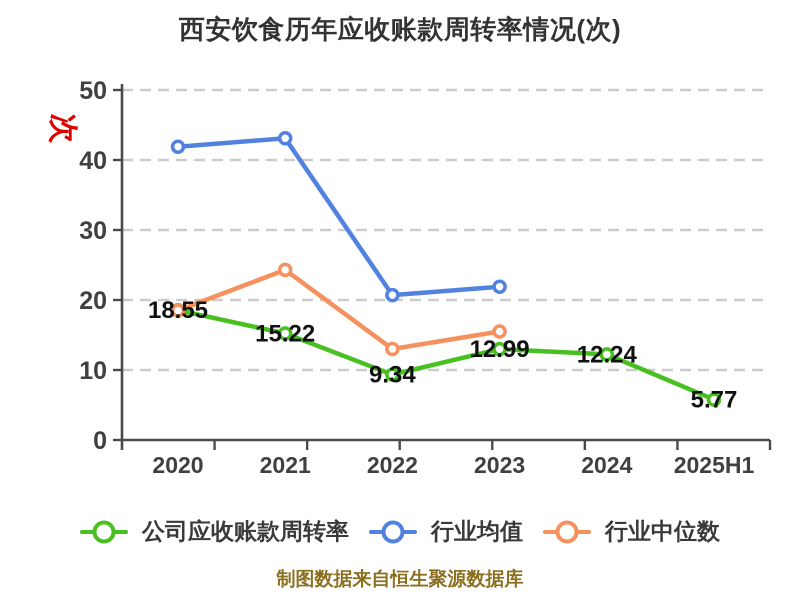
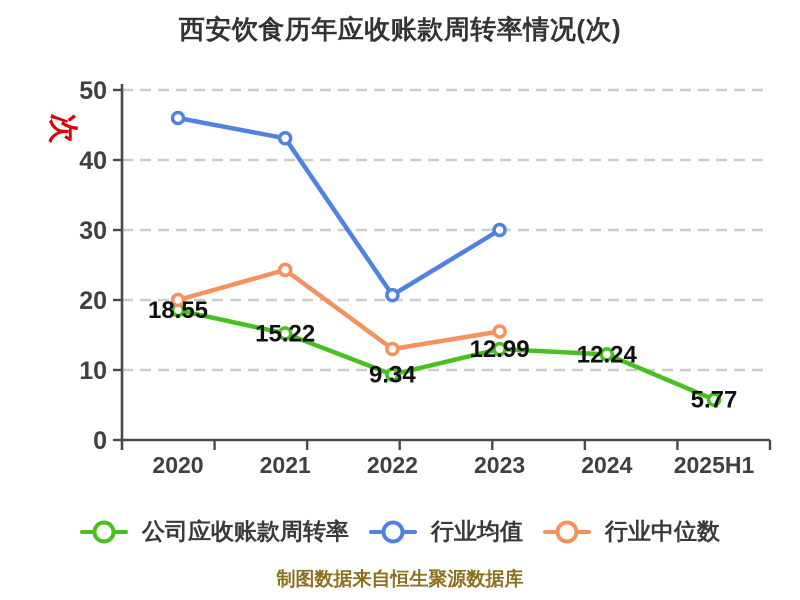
行业均值/2020: 42 -> 46
行业中位数/2020: 18 -> 20
行业均值/2023: 22 -> 30
